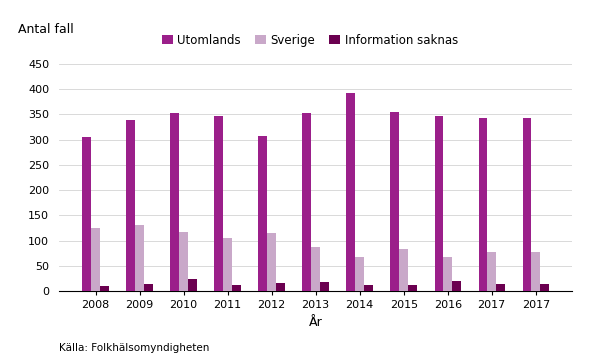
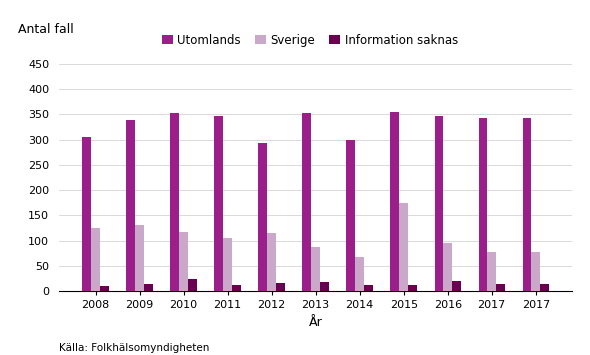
Utomlands/2012: 308 -> 294
Utomlands/2014: 393 -> 300
Sverige/2015: 83 -> 174
Sverige/2016: 67 -> 96
